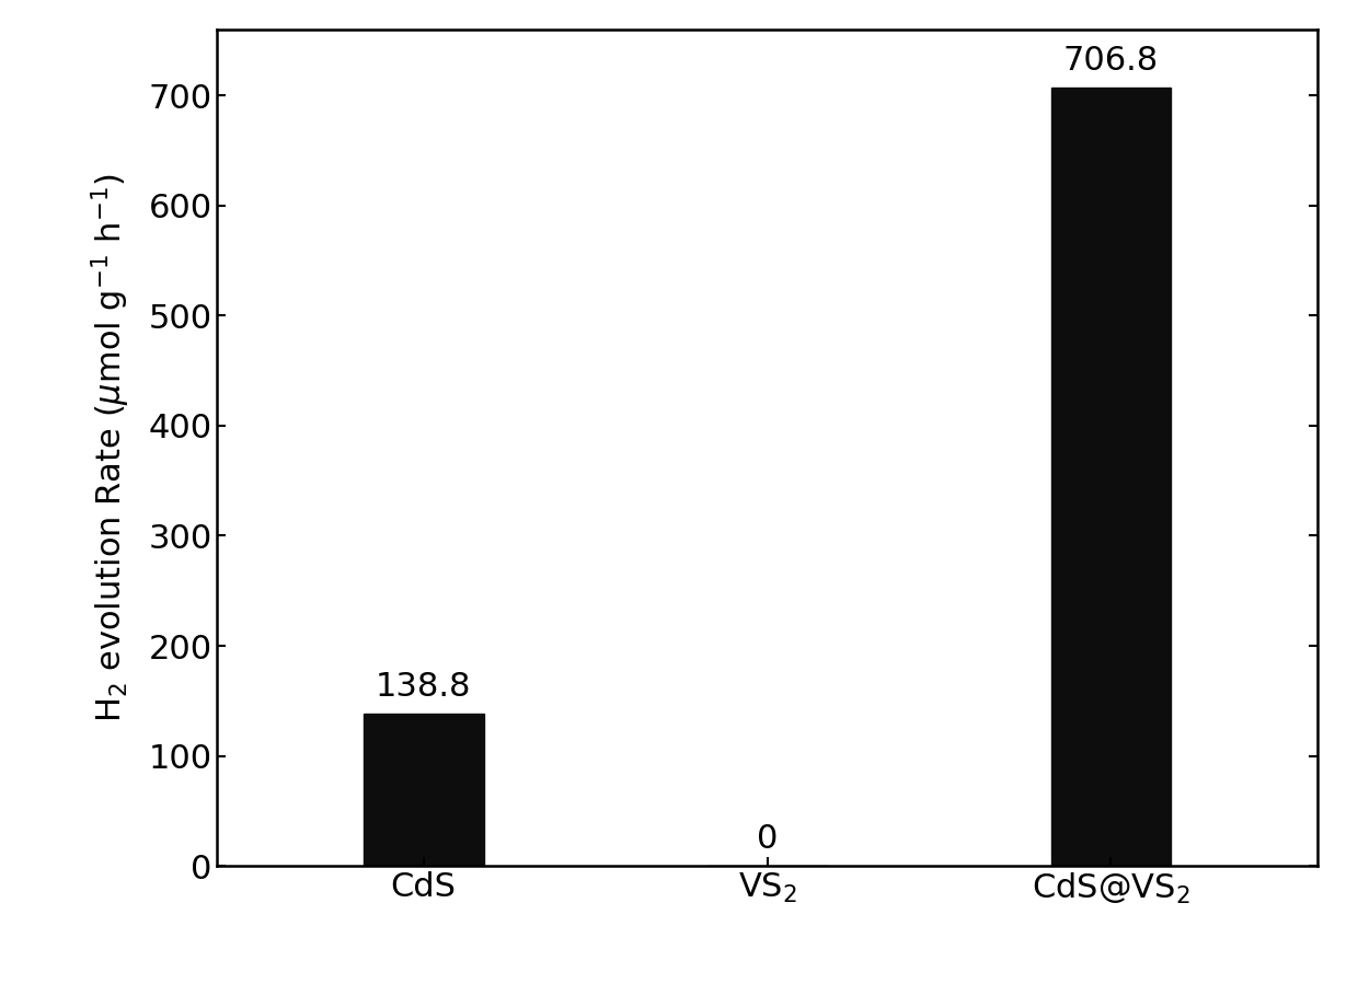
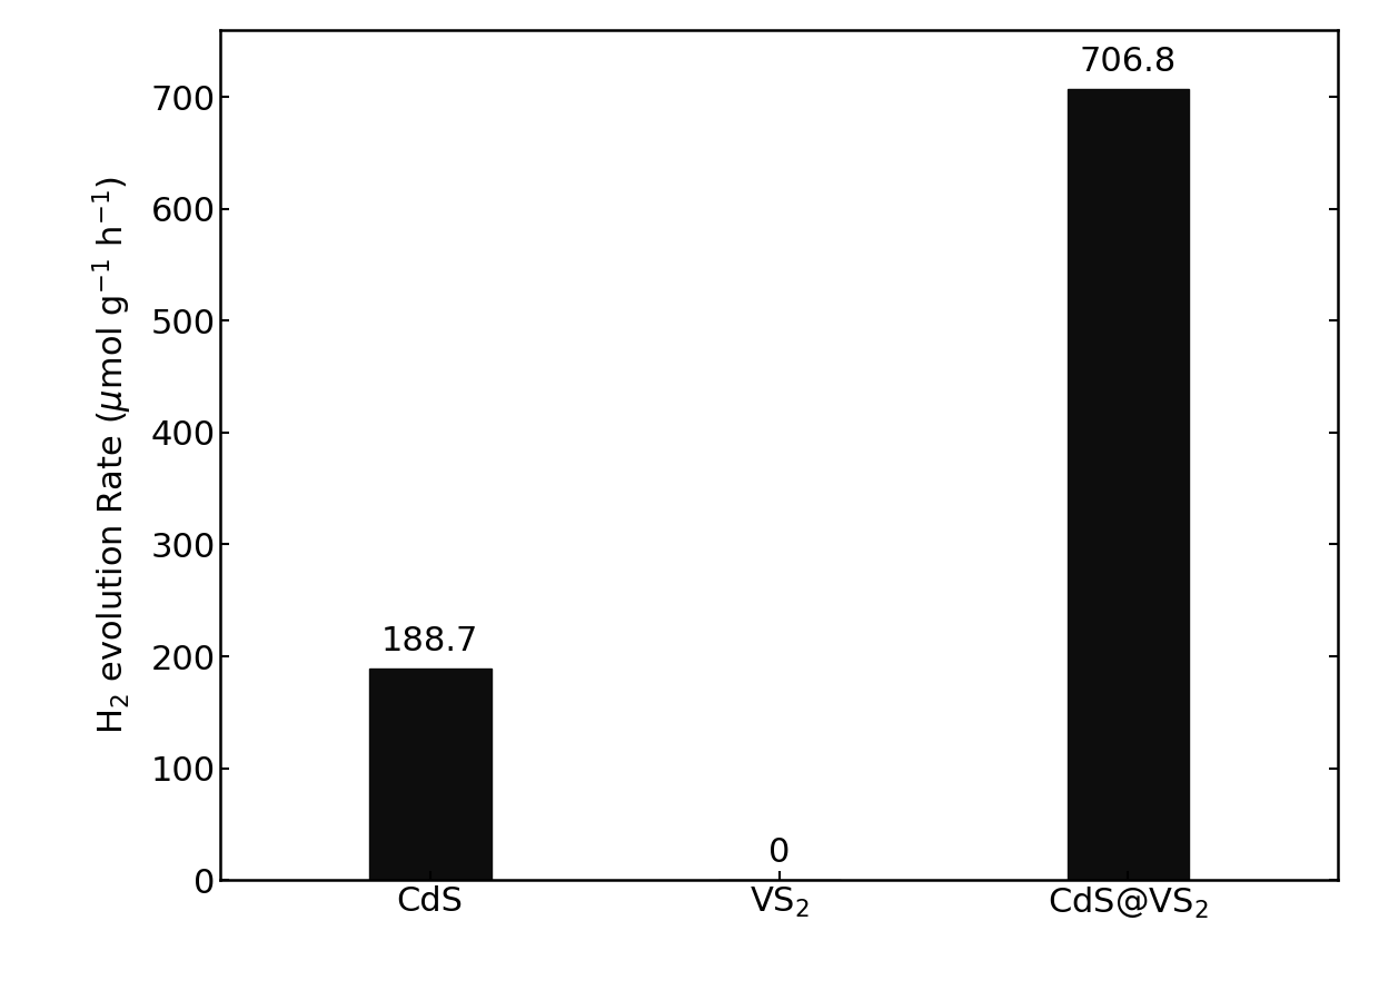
CdS: 138.8 -> 188.7
